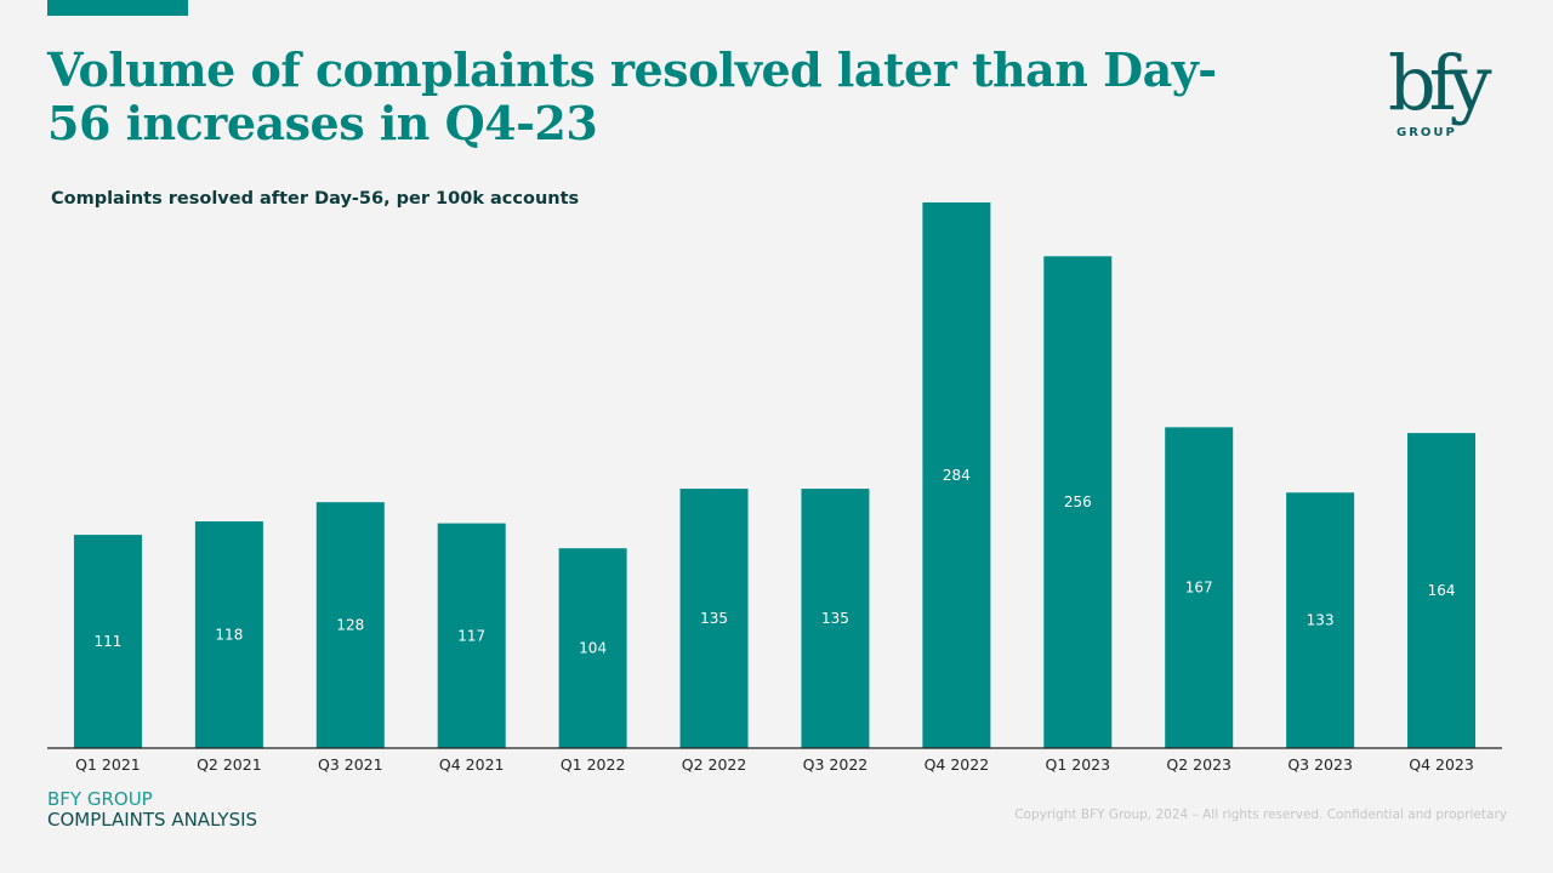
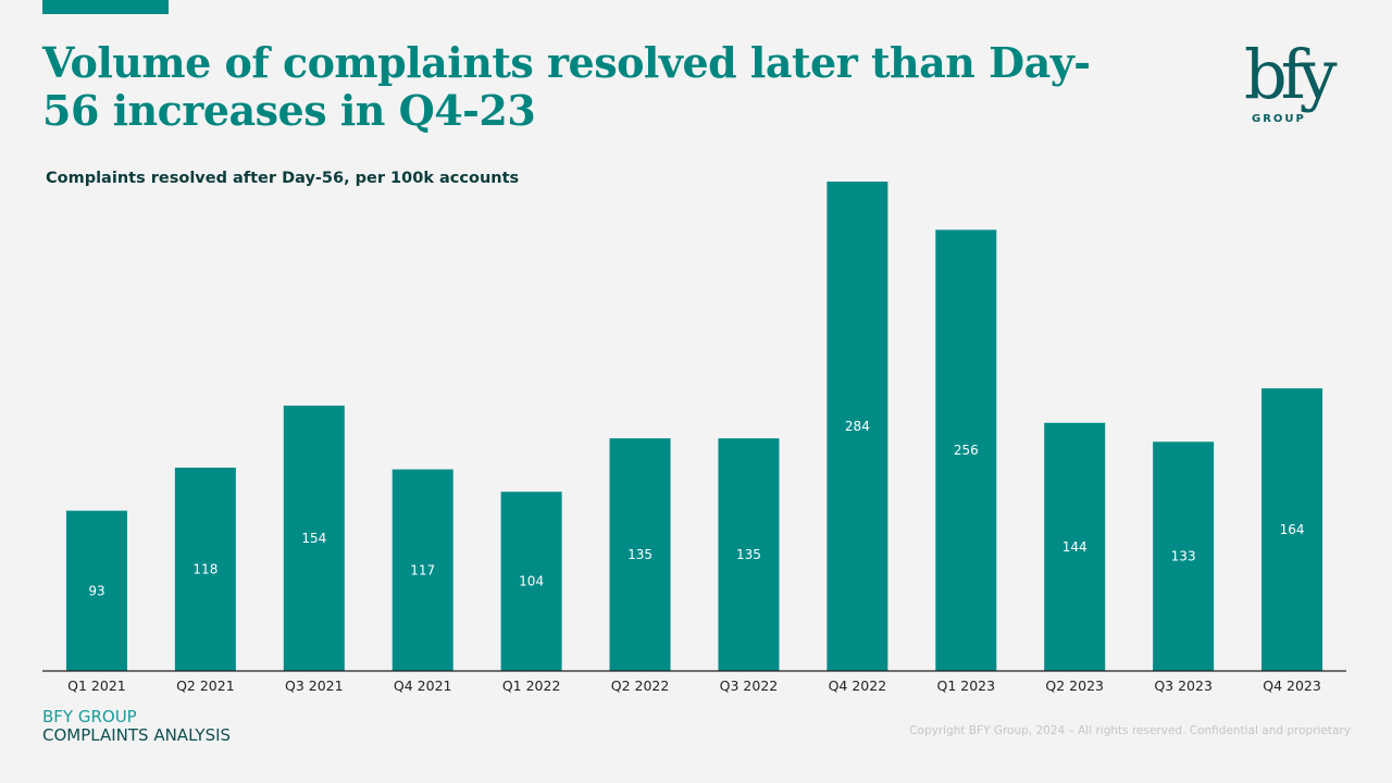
Q1 2021: 111 -> 93
Q3 2021: 128 -> 154
Q2 2023: 167 -> 144
